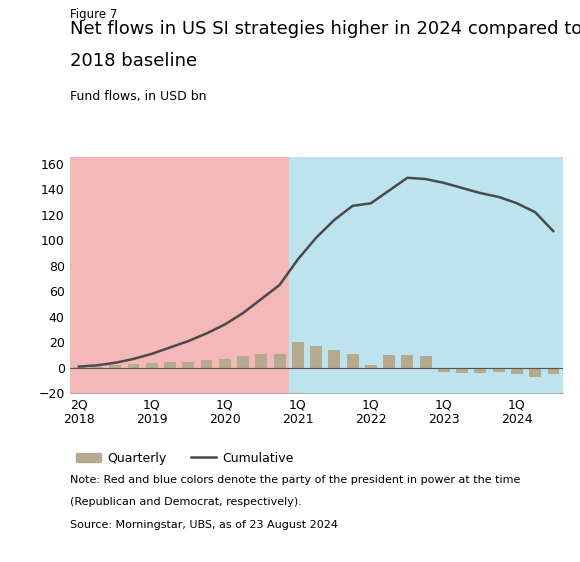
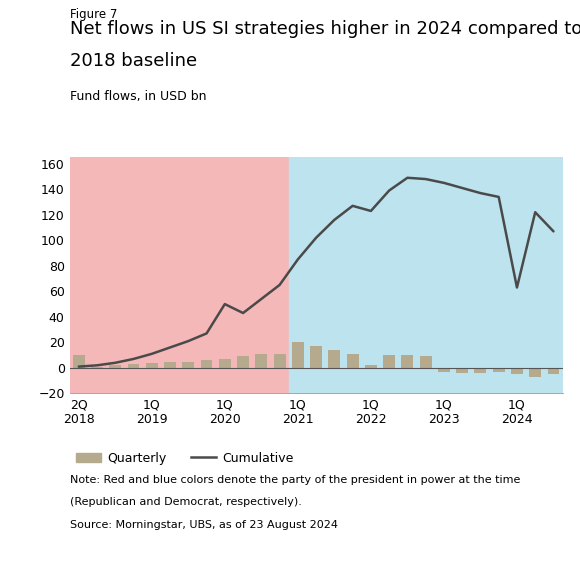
Quarterly/2Q 2018: 1 -> 10
Cumulative/1Q 2020: 34 -> 50
Cumulative/1Q 2022: 129 -> 123
Cumulative/1Q 2024: 129 -> 63
